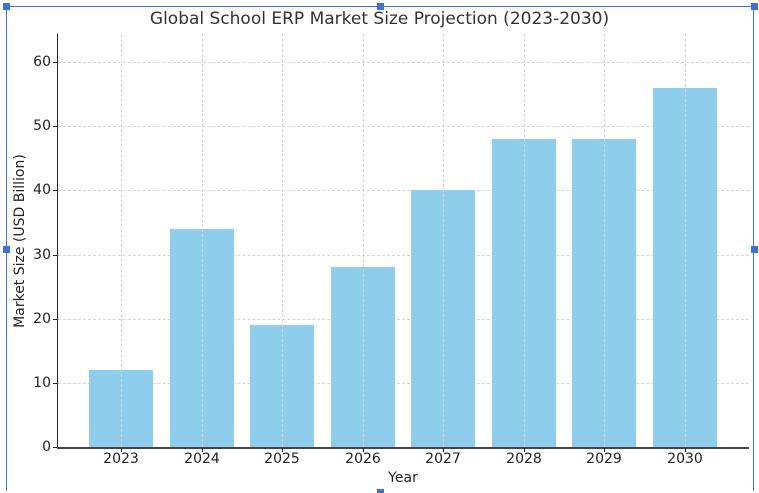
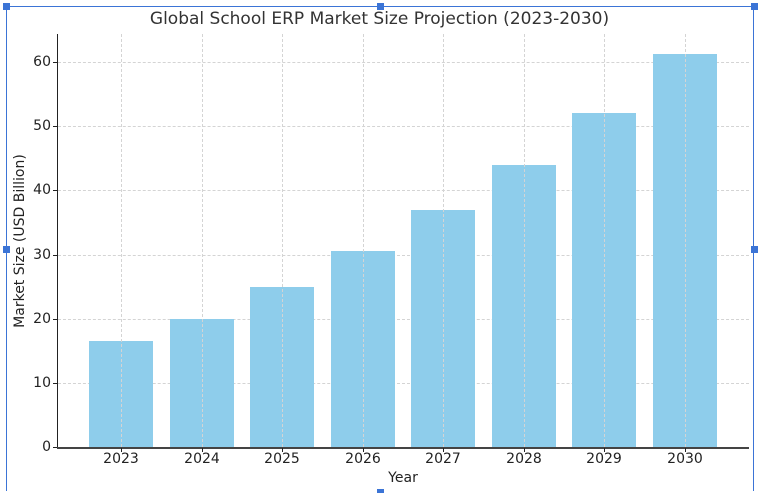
2023: 12 -> 16
2024: 34 -> 20
2025: 19 -> 25
2026: 28 -> 30
2027: 40 -> 37
2028: 48 -> 44
2029: 48 -> 52
2030: 56 -> 61
